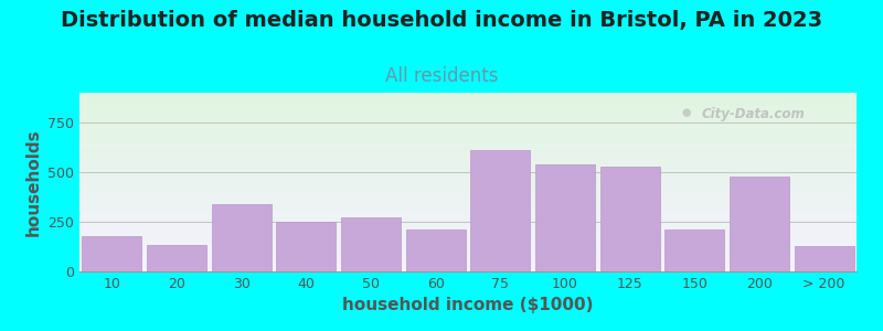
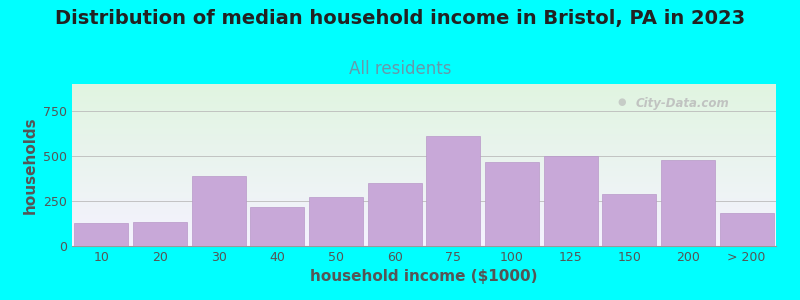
10: 180 -> 130
30: 340 -> 390
40: 250 -> 220
60: 210 -> 350
100: 540 -> 460
125: 530 -> 500
150: 210 -> 290
> 200: 130 -> 180
